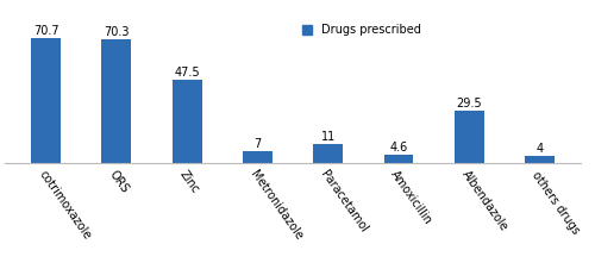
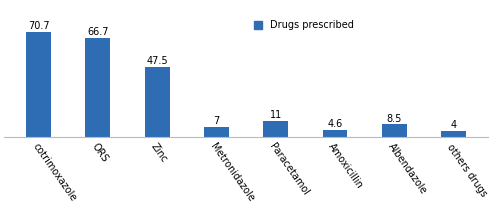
ORS: 70.3 -> 66.7
Albendazole: 29.5 -> 8.5
